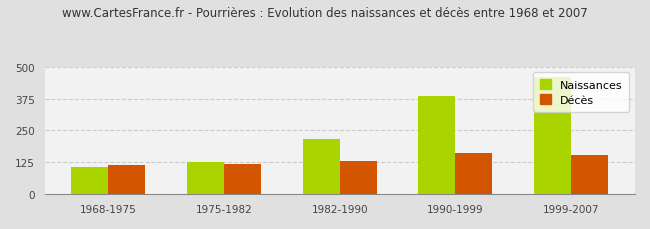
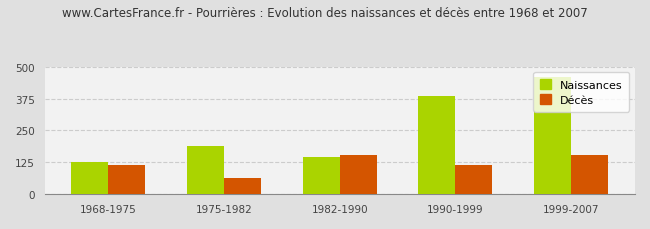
Naissances/1968-1975: 105 -> 125
Naissances/1975-1982: 125 -> 190
Décès/1975-1982: 120 -> 65
Naissances/1982-1990: 215 -> 145
Décès/1982-1990: 130 -> 155
Décès/1990-1999: 160 -> 115
